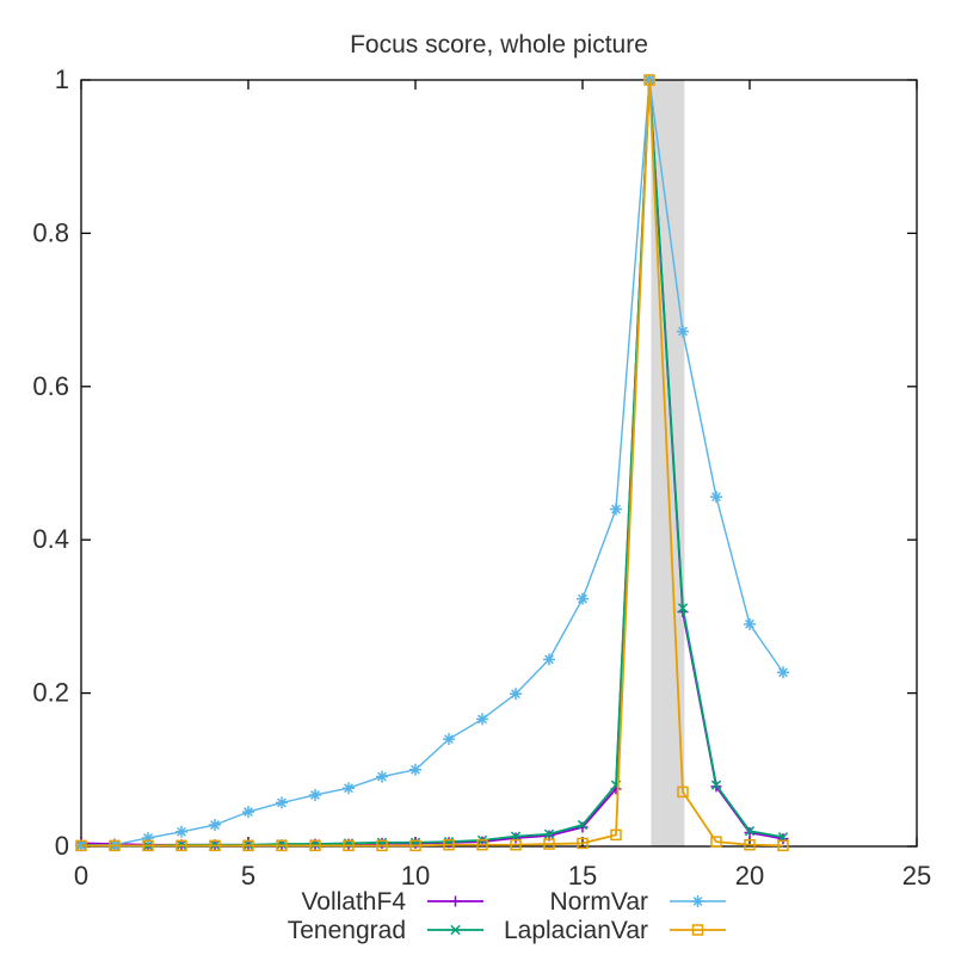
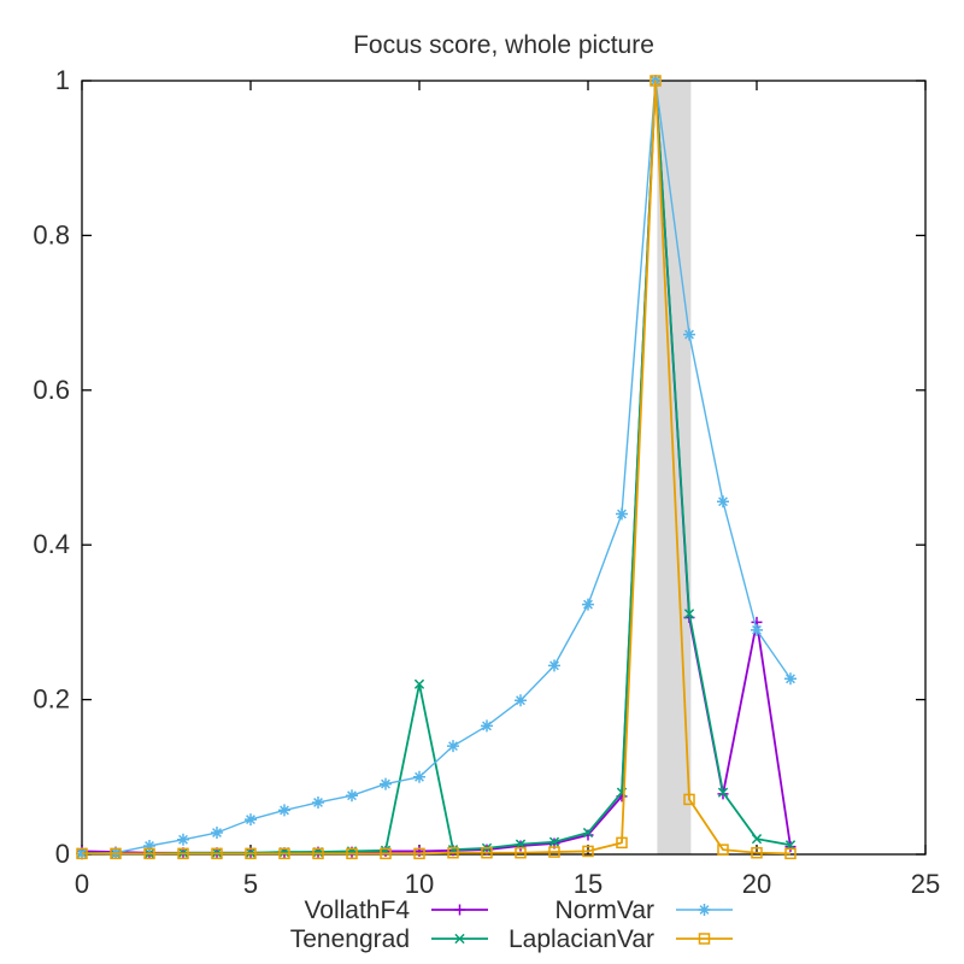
Tenengrad/10: 0.01 -> 0.22
VollathF4/20: 0.02 -> 0.30
